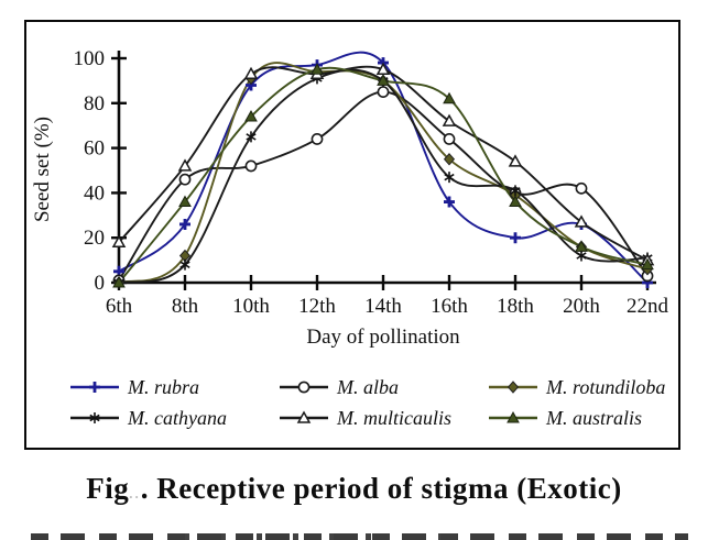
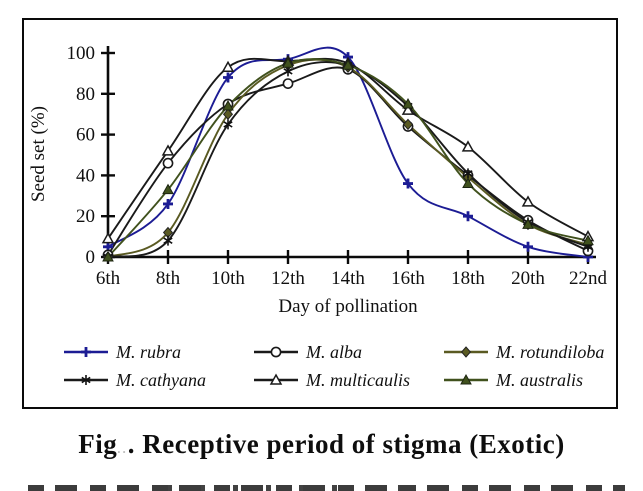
M. multicaulis/6th: 18 -> 9
M. australis/8th: 36 -> 33
M. alba/10th: 52 -> 75
M. rotundiloba/10th: 91 -> 70
M. alba/12th: 64 -> 85
M. multicaulis/12th: 93 -> 96
M. alba/14th: 85 -> 92
M. rotundiloba/14th: 90 -> 93
M. cathyana/14th: 90 -> 94
M. australis/14th: 90 -> 94
M. rotundiloba/16th: 55 -> 65
M. cathyana/16th: 47 -> 74
M. australis/16th: 82 -> 75
M. rubra/20th: 26 -> 5
M. alba/20th: 42 -> 18
M. cathyana/20th: 12 -> 17
M. cathyana/22nd: 11 -> 5
